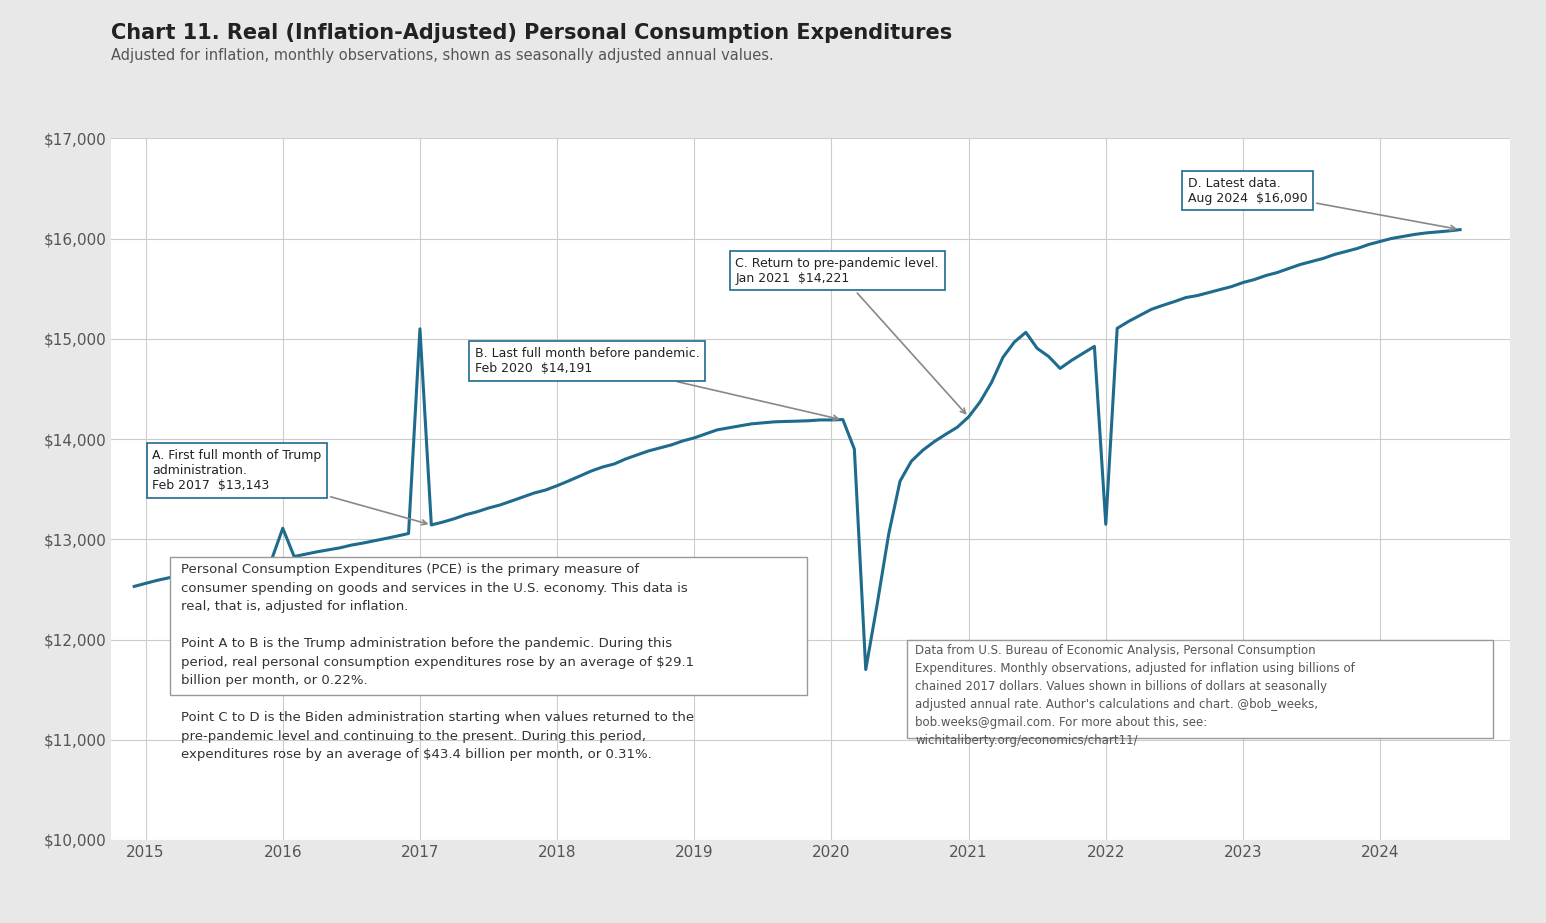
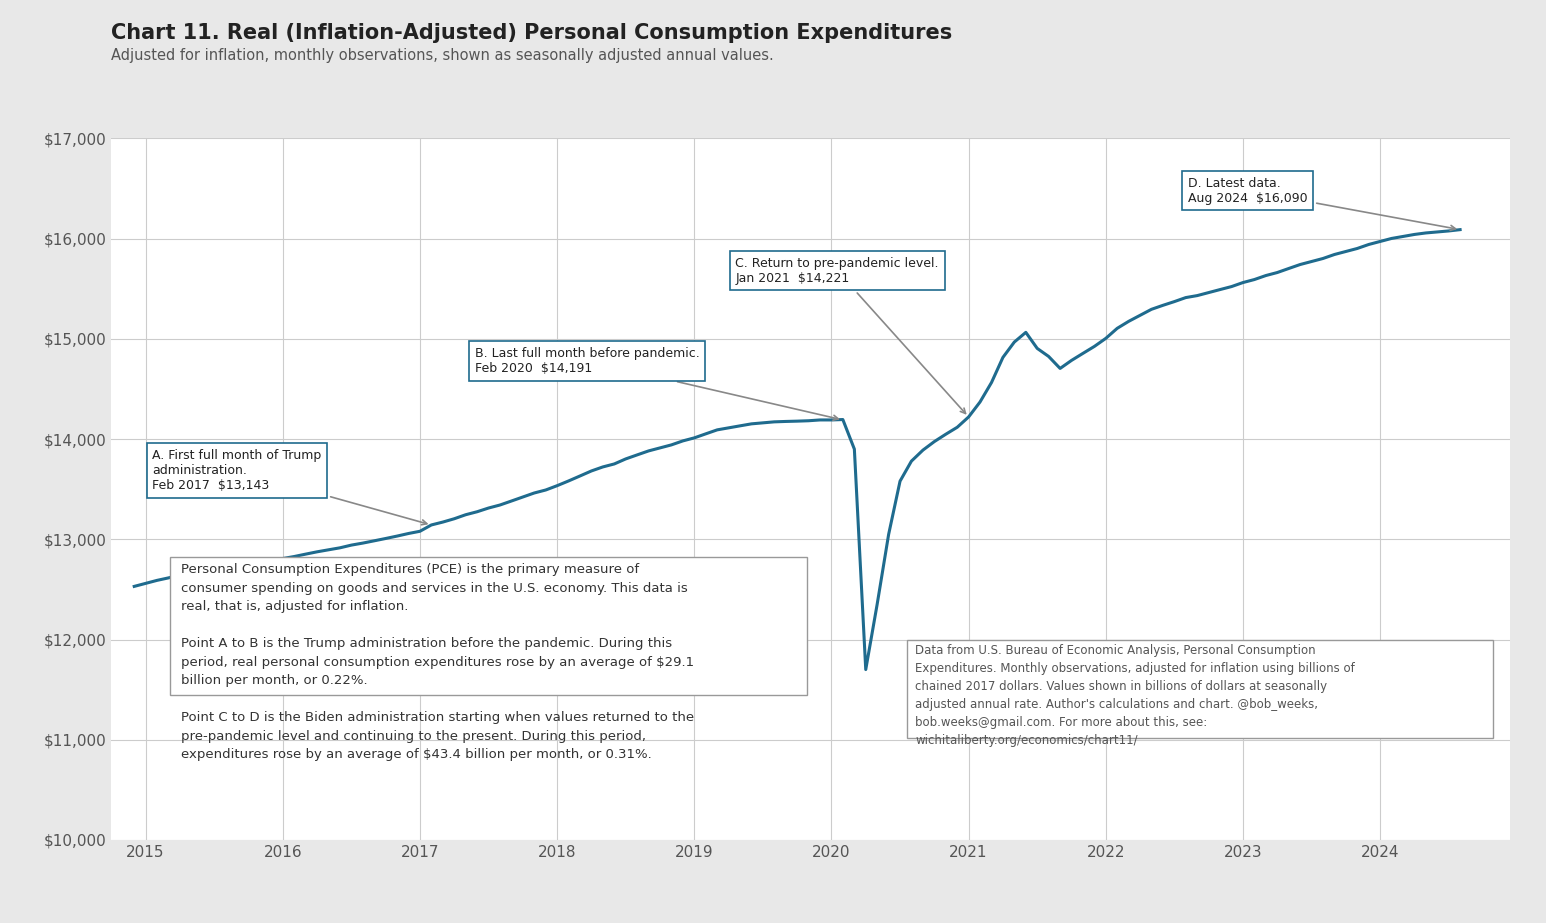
2016: $13,110 -> $12,810
2017: $15,100 -> $13,080
2022: $13,150 -> $15,000
